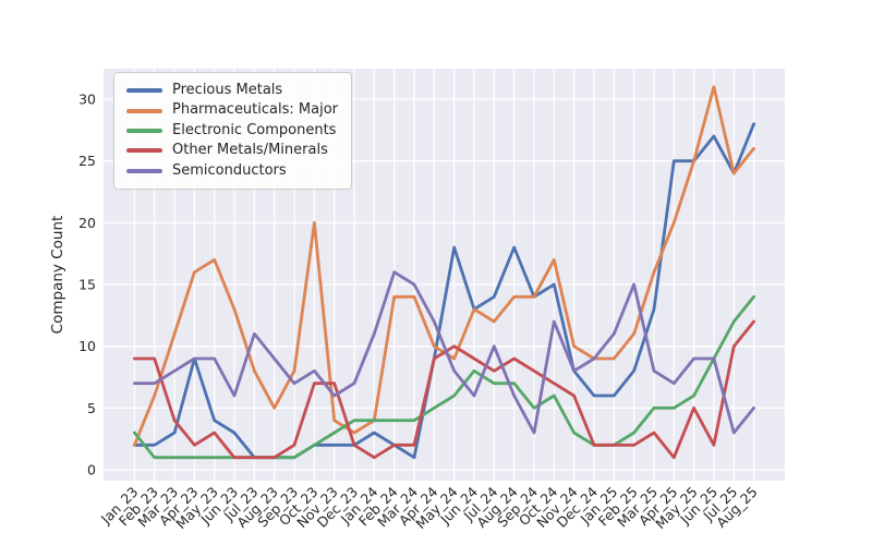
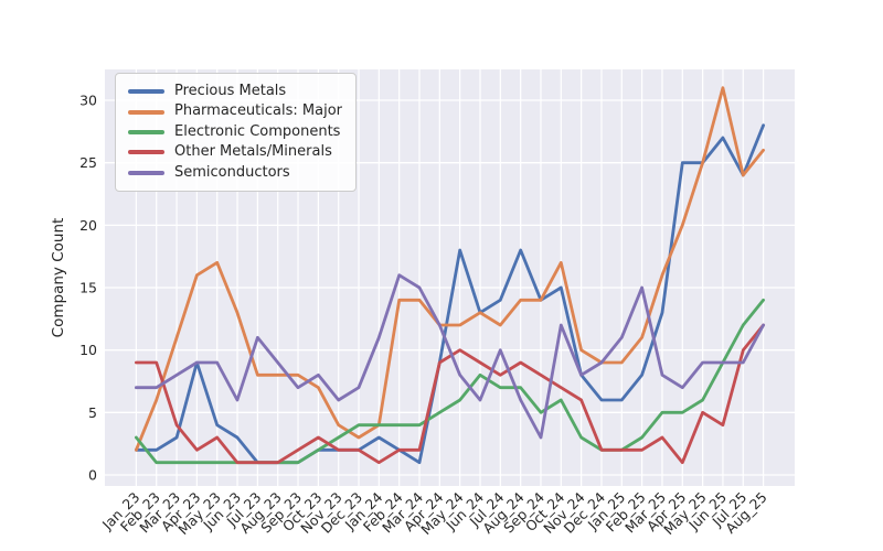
Pharmaceuticals: Major/Aug_23: 5 -> 8
Pharmaceuticals: Major/Oct_23: 20 -> 7
Other Metals/Minerals/Oct_23: 7 -> 3
Other Metals/Minerals/Nov_23: 7 -> 2
Pharmaceuticals: Major/Apr_24: 10 -> 12
Pharmaceuticals: Major/May_24: 9 -> 12
Other Metals/Minerals/Jun_25: 2 -> 4
Semiconductors/Jul_25: 3 -> 9
Semiconductors/Aug_25: 5 -> 12
